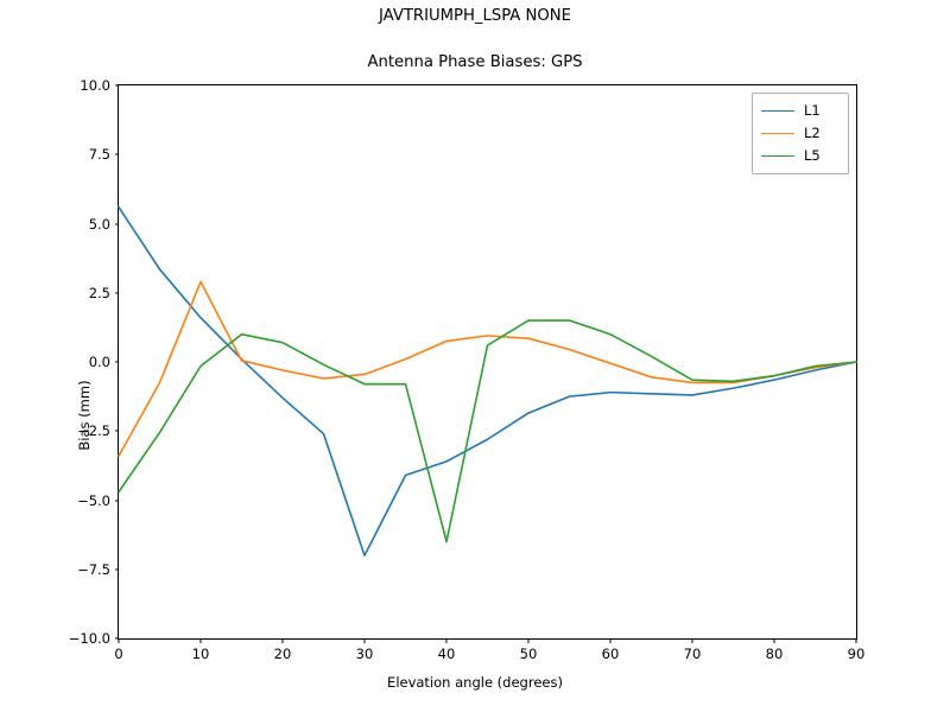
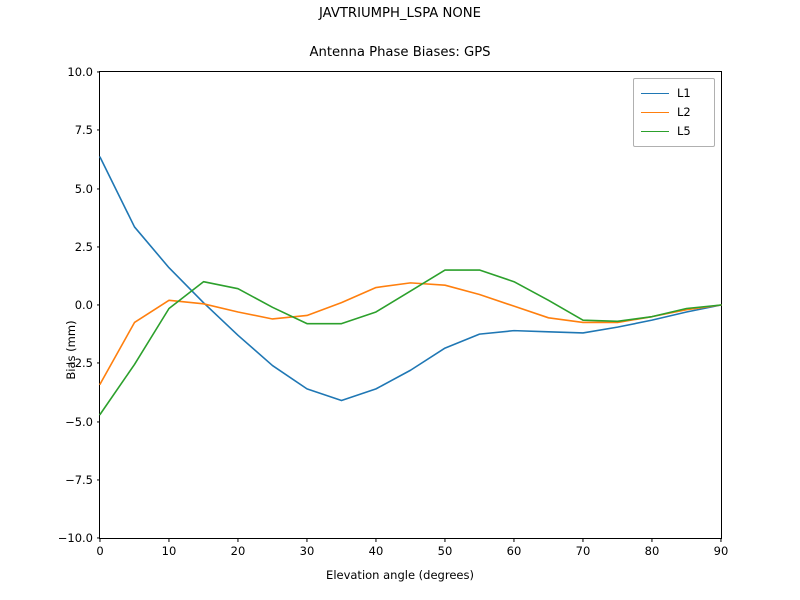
L1/0: 5.6 -> 6.3
L2/10: 2.9 -> 0.2
L1/30: -7.0 -> -3.6
L5/40: -6.5 -> -0.3
